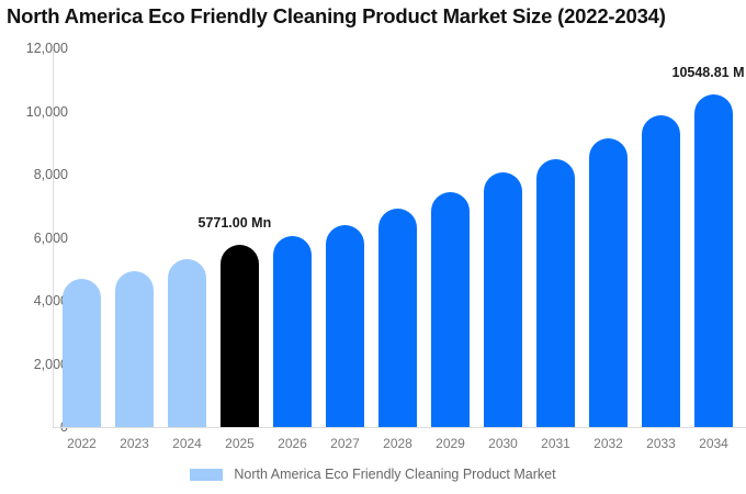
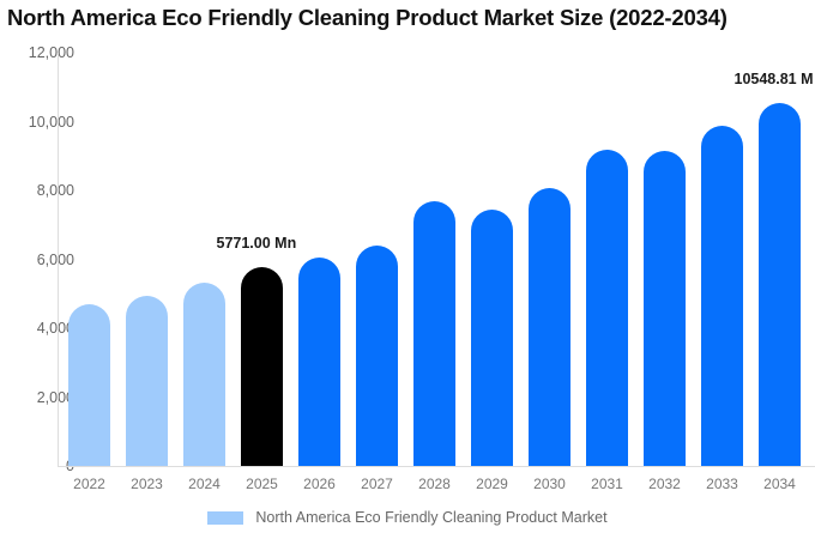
2028: 6900 -> 7700
2031: 8500 -> 9200
